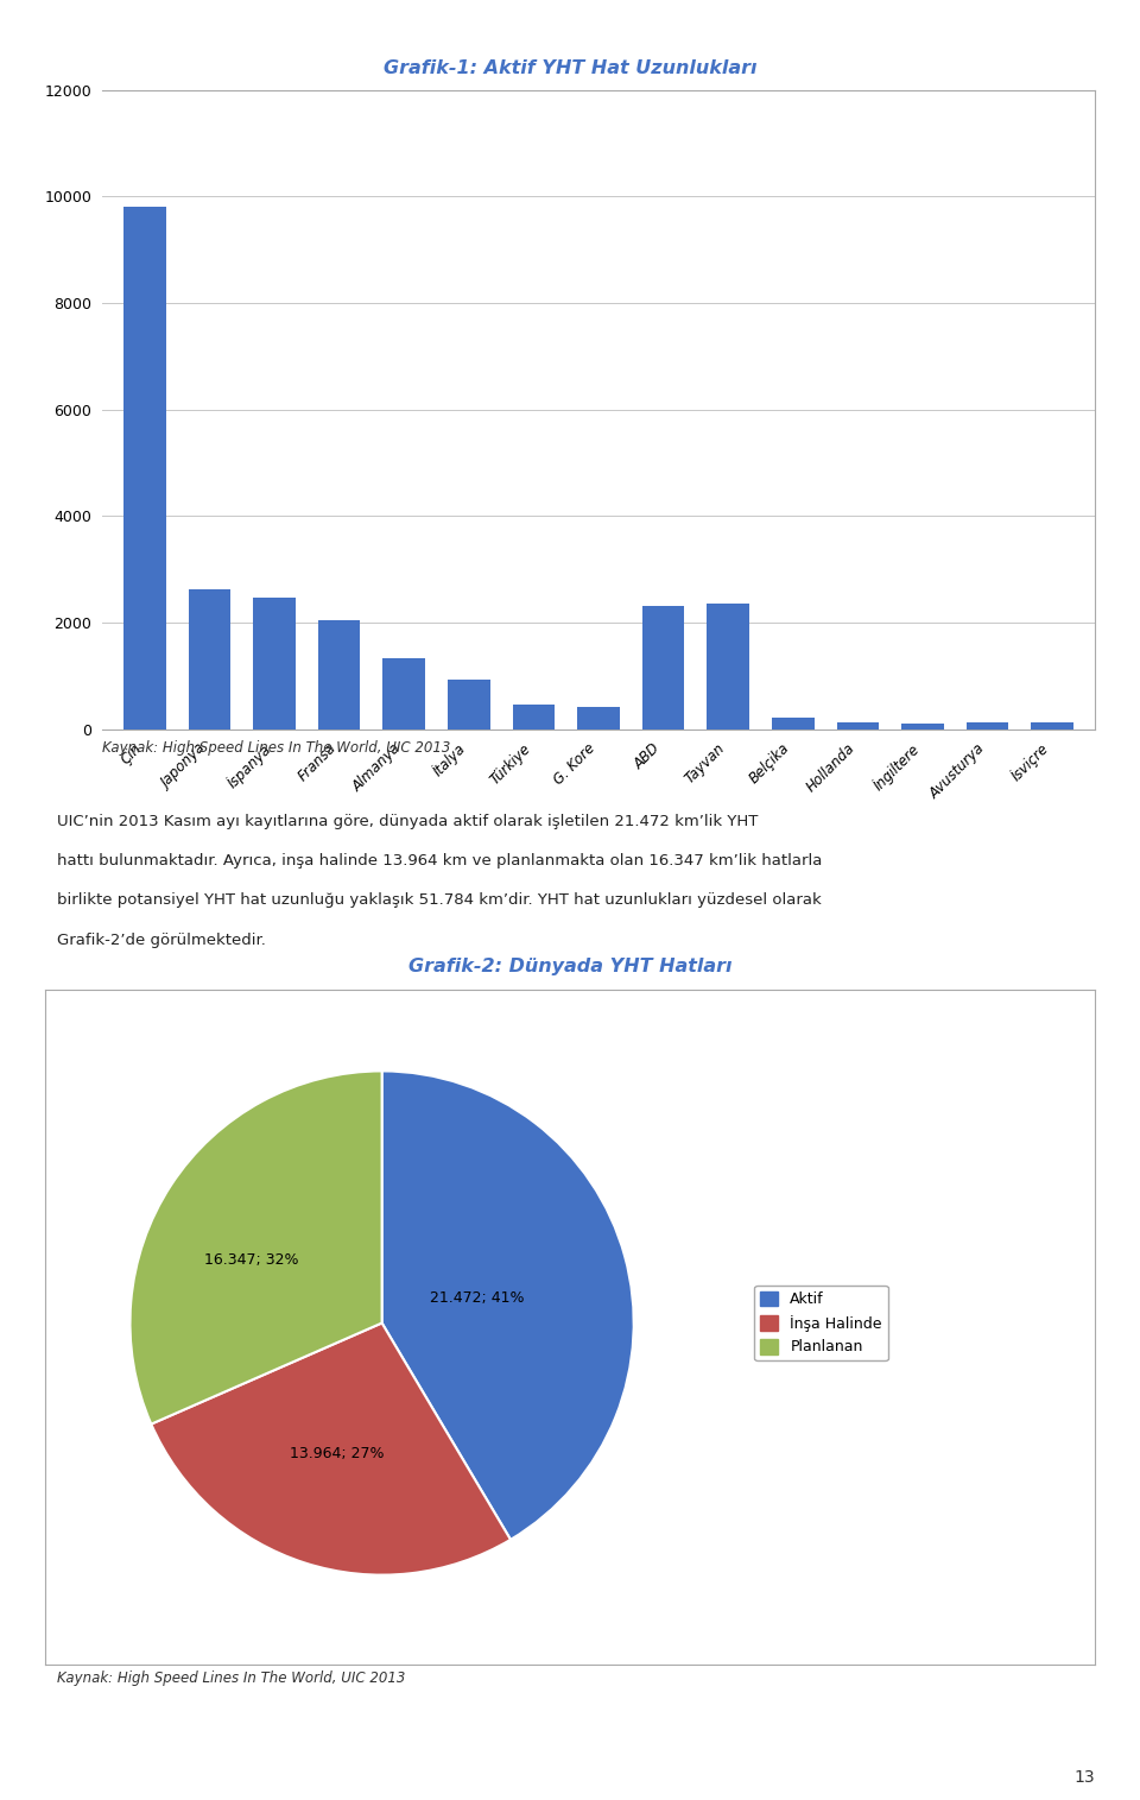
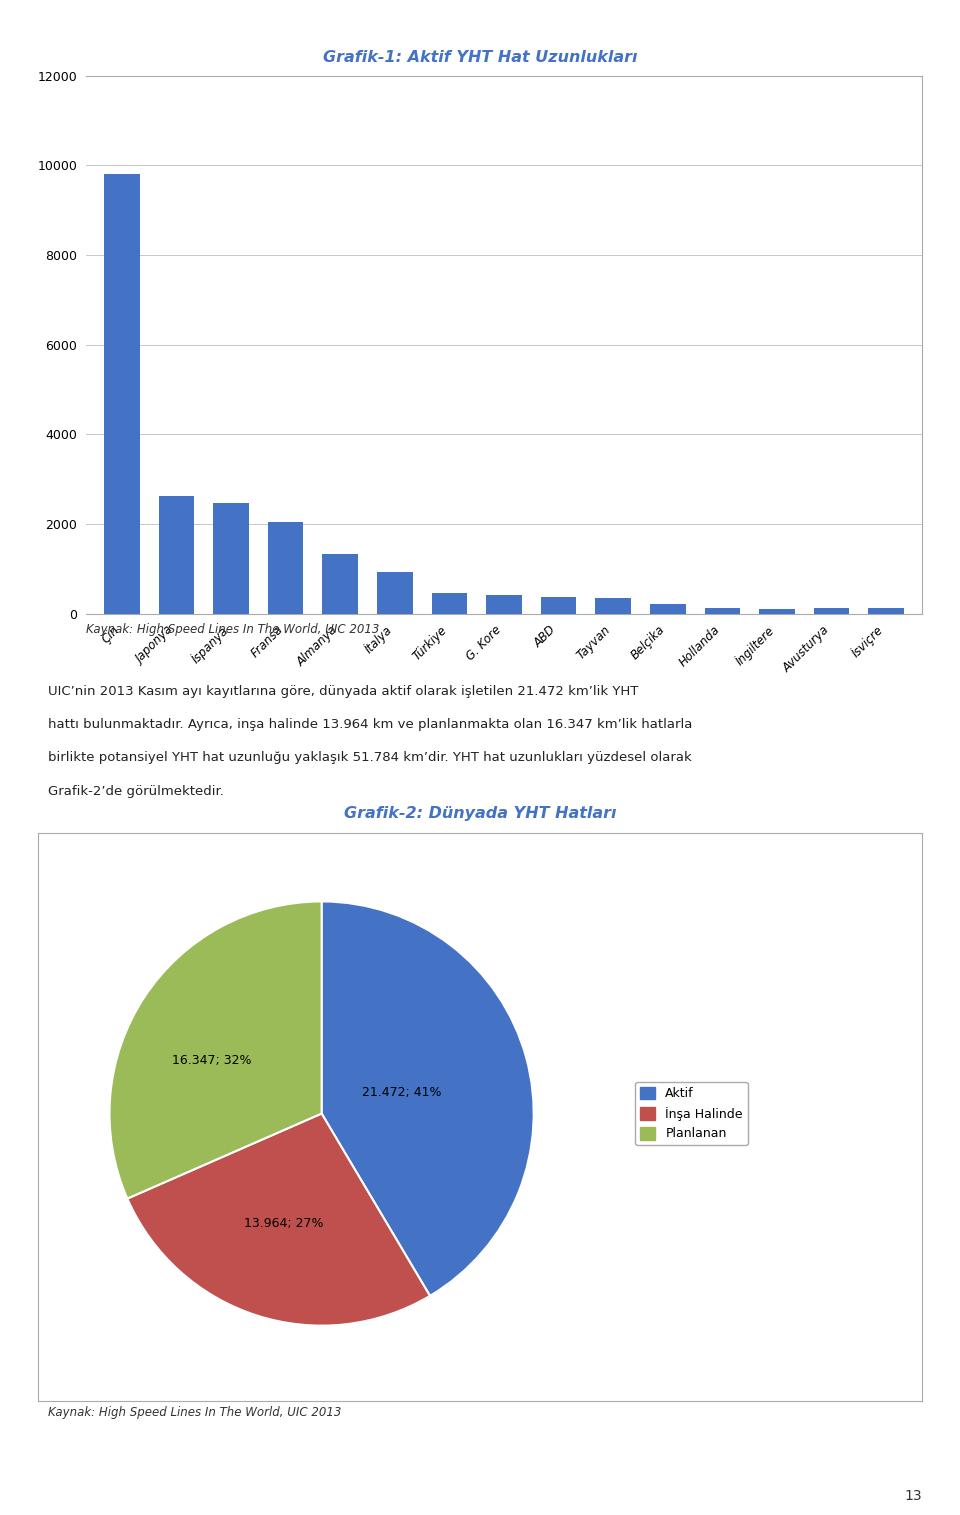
ABD: 2300 -> 360
Tayvan: 2350 -> 340
